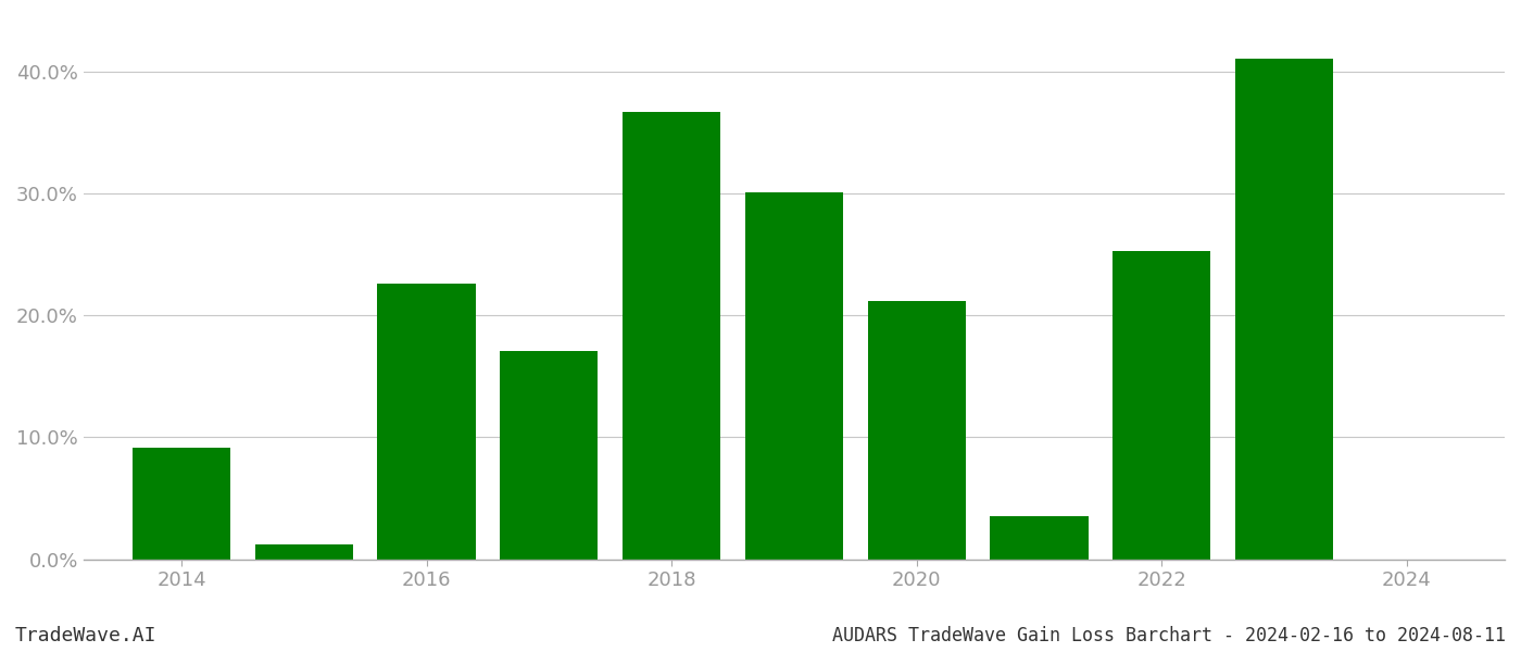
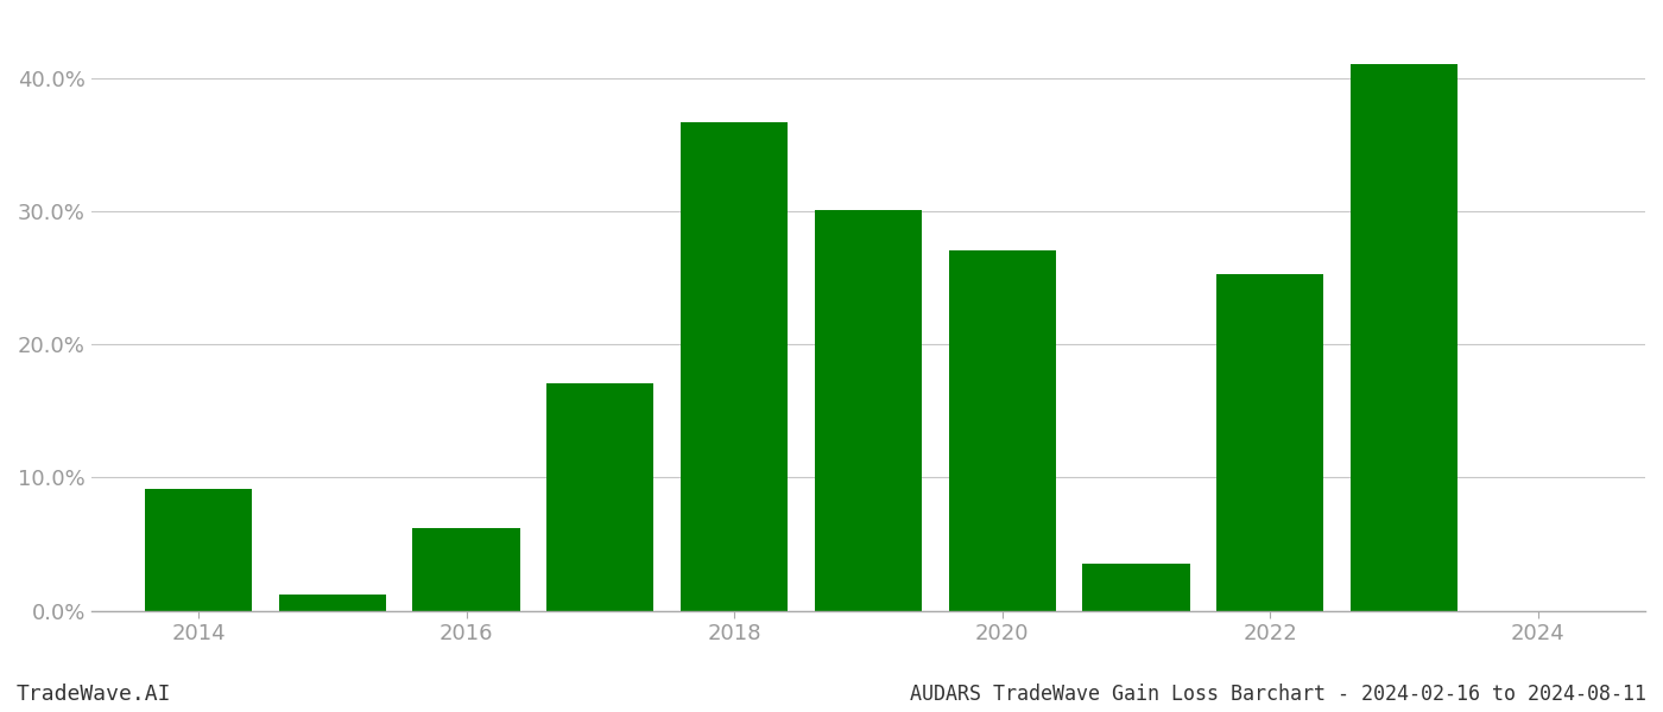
2016: 22.6% -> 6.2%
2020: 21.2% -> 27.0%
